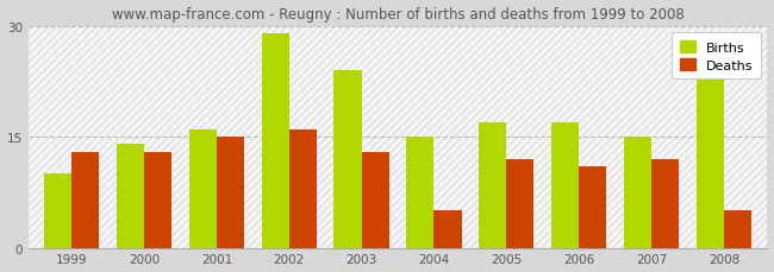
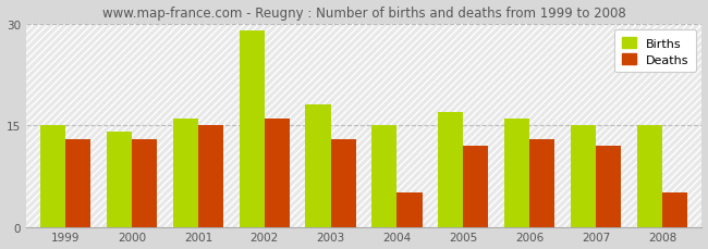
Births/1999: 10 -> 15
Births/2003: 24 -> 18
Births/2006: 17 -> 16
Deaths/2006: 11 -> 13
Births/2008: 23 -> 15
